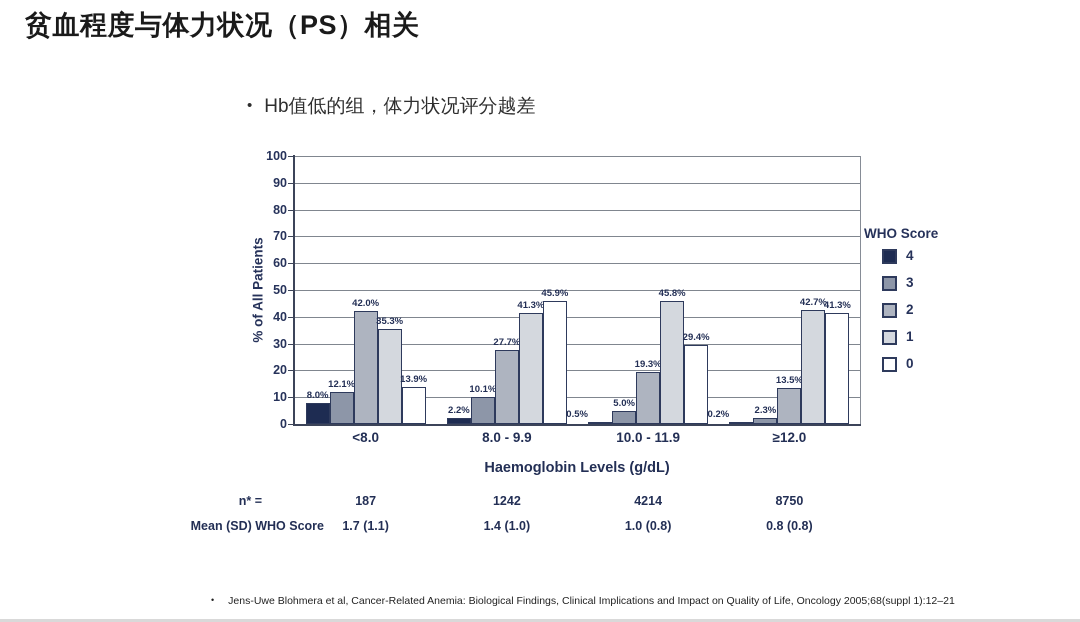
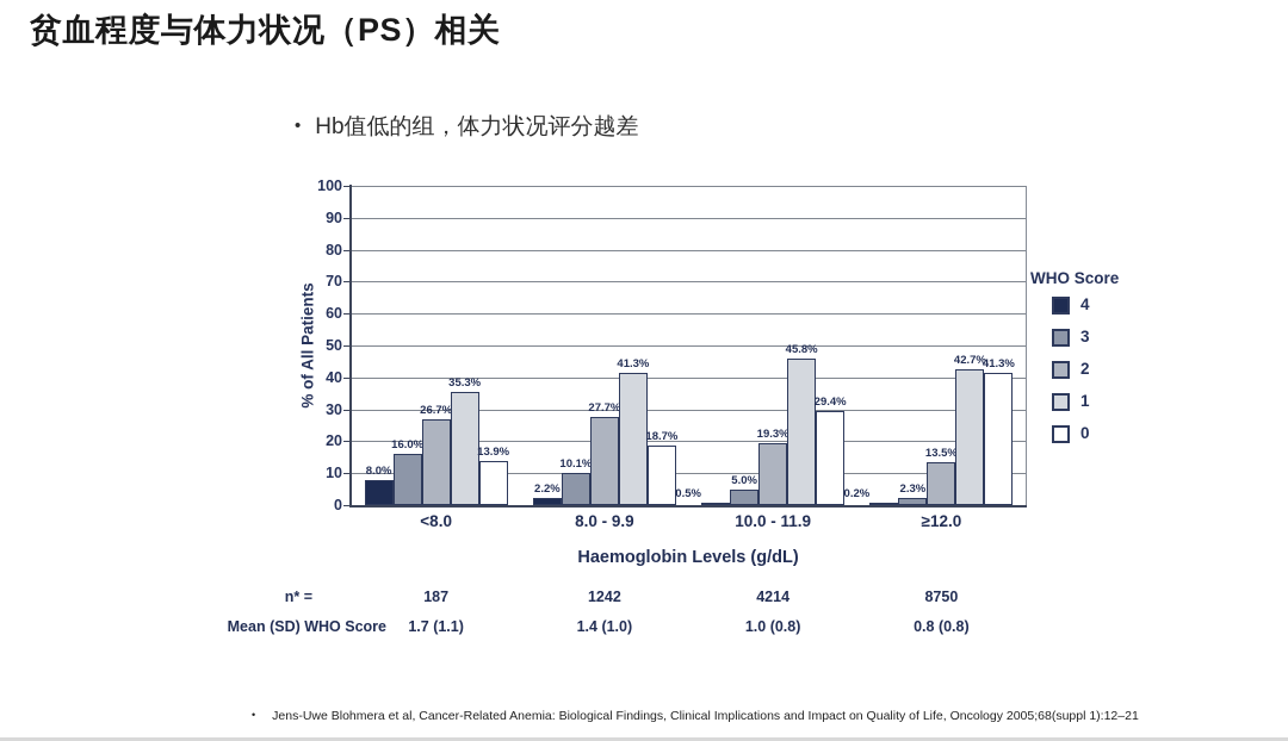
3/<8.0: 12.1% -> 16.0%
2/<8.0: 42.0% -> 26.7%
0/8.0 - 9.9: 45.9% -> 18.7%
